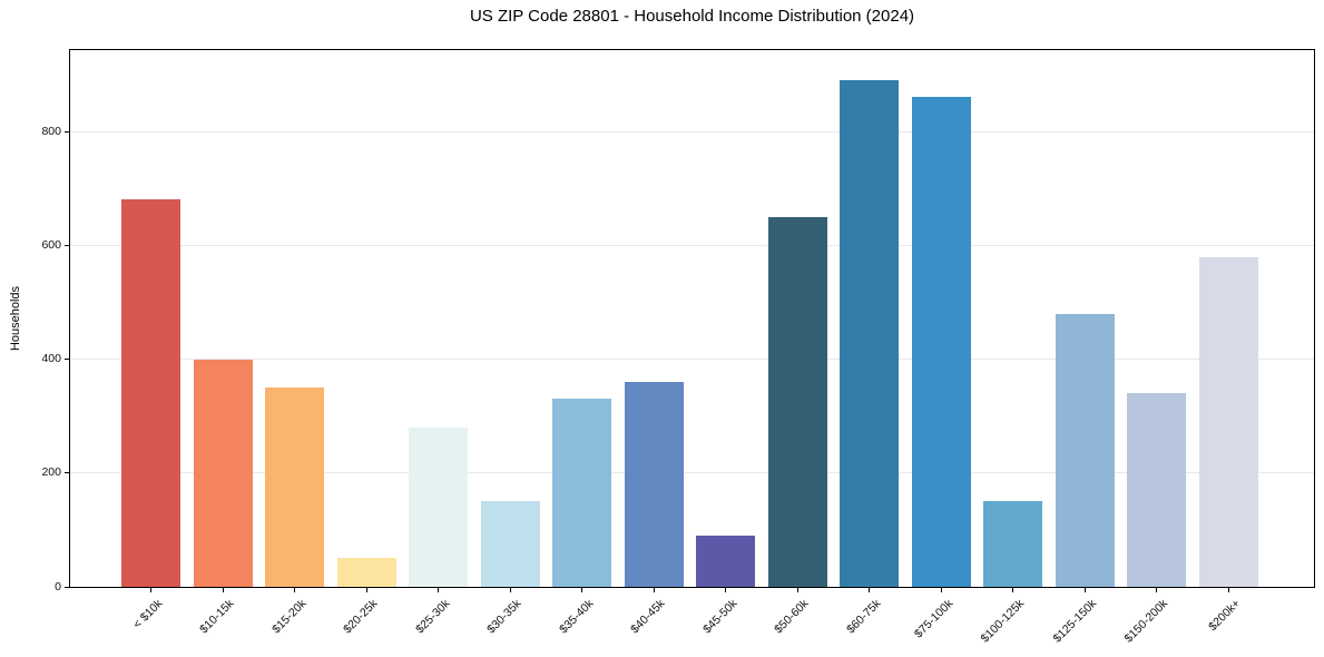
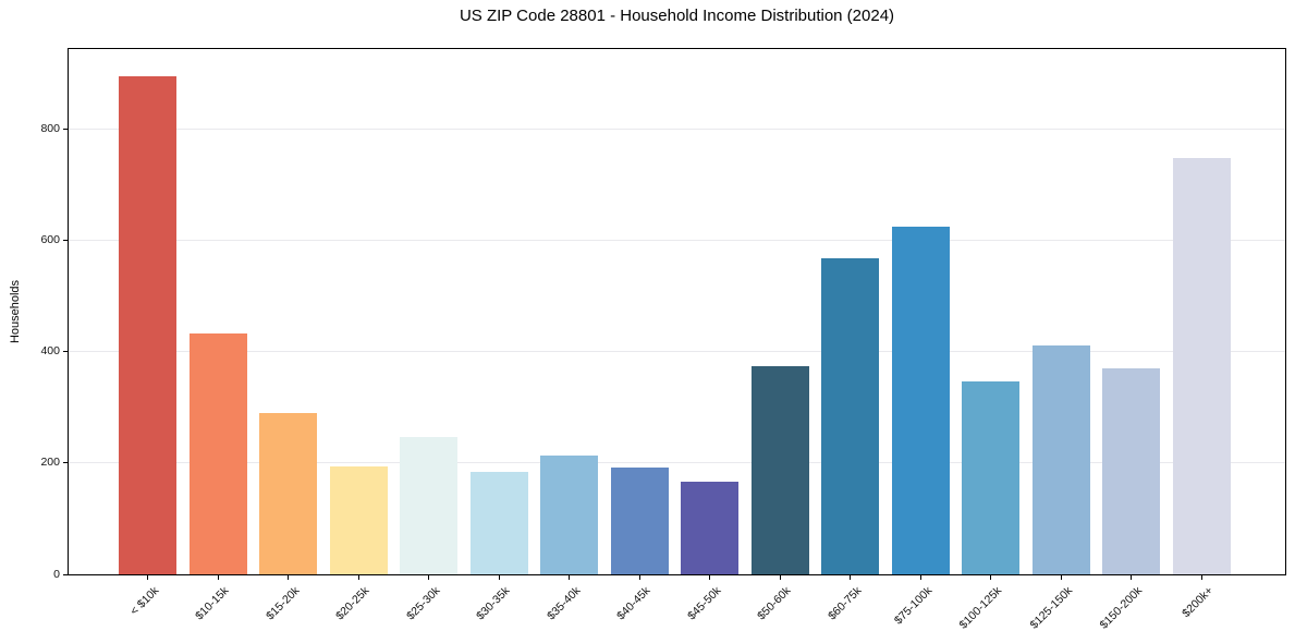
< $10k: 680 -> 900
$10-15k: 400 -> 430
$15-20k: 350 -> 290
$20-25k: 50 -> 190
$25-30k: 280 -> 250
$30-35k: 150 -> 180
$35-40k: 330 -> 210
$40-45k: 360 -> 190
$45-50k: 90 -> 170
$50-60k: 650 -> 370
$60-75k: 890 -> 570
$75-100k: 860 -> 620
$100-125k: 150 -> 350
$125-150k: 480 -> 410
$150-200k: 340 -> 370
$200k+: 580 -> 750
